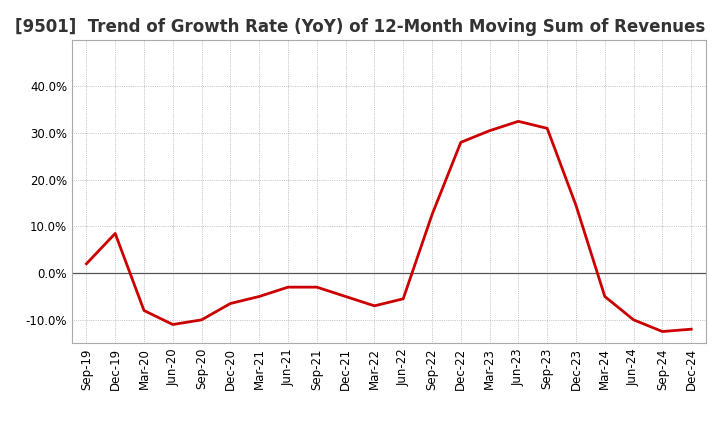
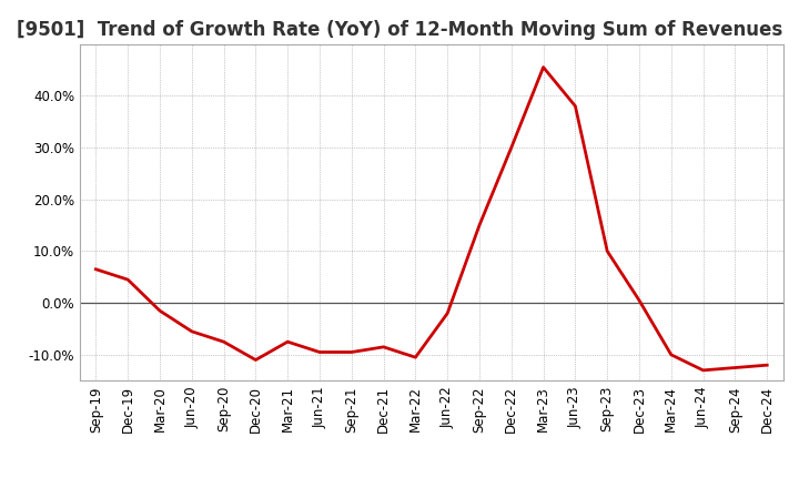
Sep-19: 2.0% -> 6.5%
Dec-19: 8.5% -> 4.5%
Mar-20: -8.0% -> -1.5%
Jun-20: -11.0% -> -5.5%
Sep-20: -10.0% -> -7.5%
Dec-20: -6.5% -> -11.0%
Mar-21: -5.0% -> -7.5%
Jun-21: -3.0% -> -9.5%
Sep-21: -3.0% -> -9.5%
Dec-21: -5.0% -> -8.5%
Mar-22: -7.0% -> -10.5%
Jun-22: -5.5% -> -2.0%
Sep-22: 12.5% -> 15.0%
Dec-22: 28.0% -> 30.0%
Mar-23: 30.5% -> 45.5%
Jun-23: 32.5% -> 38.0%
Sep-23: 31.0% -> 10.0%
Dec-23: 14.5% -> 0.5%
Mar-24: -5.0% -> -10.0%
Jun-24: -10.0% -> -13.0%
